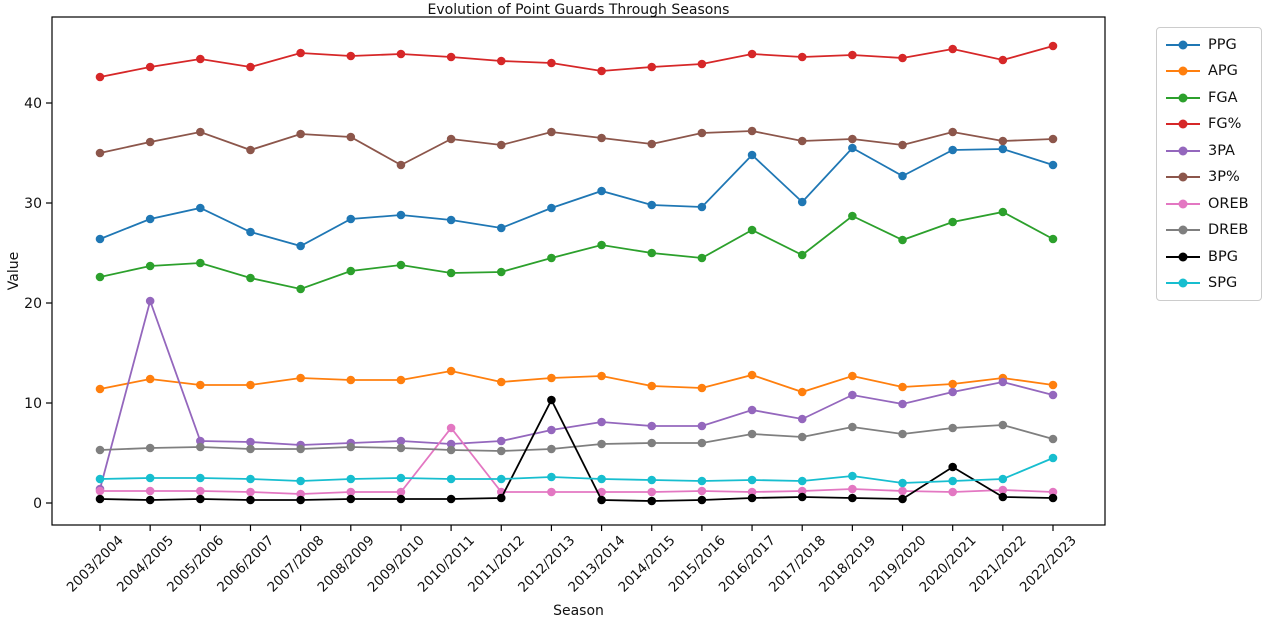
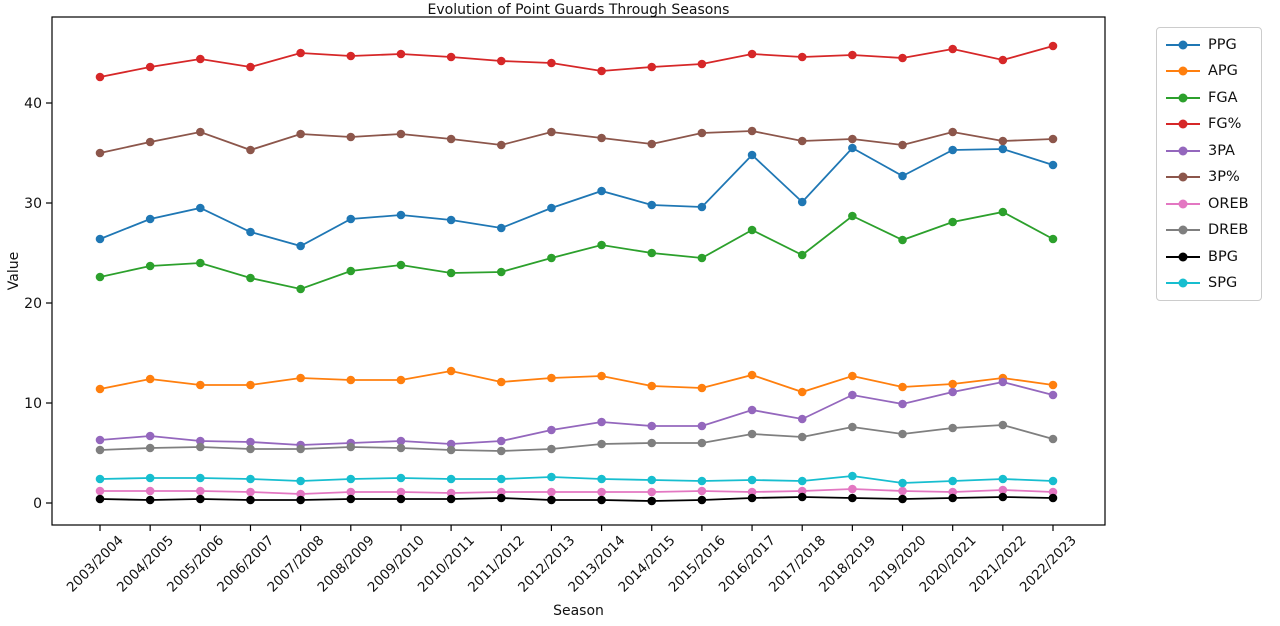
3PA/2003/2004: 1.4 -> 6.3
3PA/2004/2005: 20.2 -> 6.7
3P%/2009/2010: 33.8 -> 36.9
OREB/2010/2011: 7.5 -> 1.0
BPG/2012/2013: 10.3 -> 0.3
BPG/2020/2021: 3.6 -> 0.5
SPG/2022/2023: 4.5 -> 2.2
